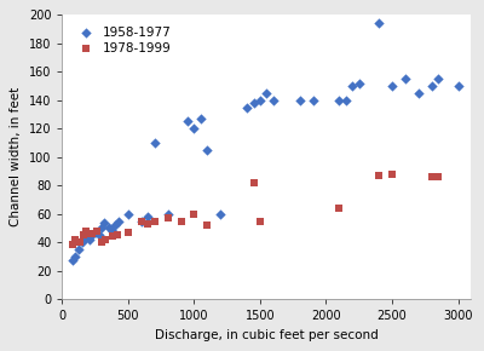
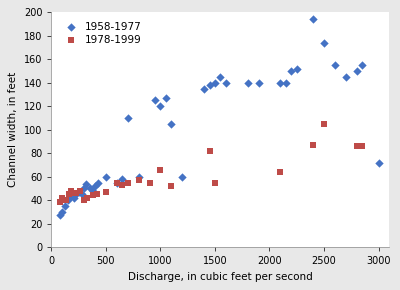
1978-1999/1000: 60 -> 66
1958-1977/2500: 150 -> 174
1978-1999/2500: 88 -> 105
1958-1977/3000: 150 -> 72
